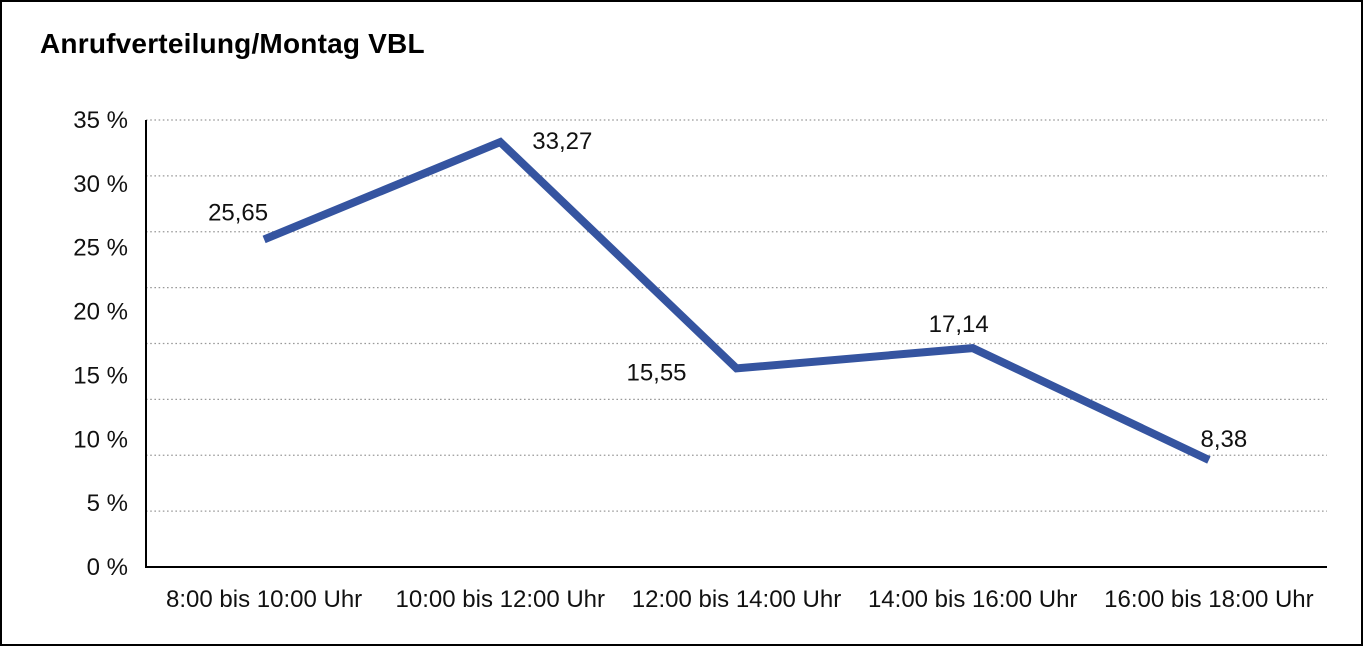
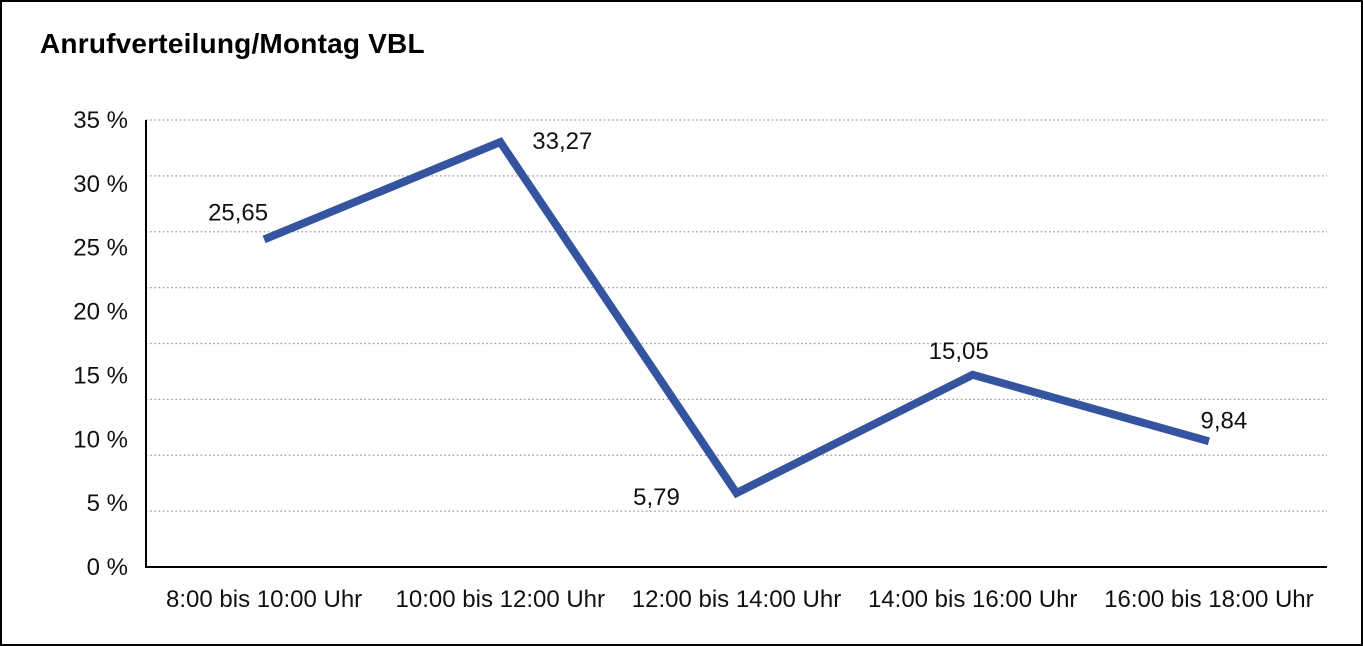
12:00 bis 14:00 Uhr: 15,55 -> 5,79
14:00 bis 16:00 Uhr: 17,14 -> 15,05
16:00 bis 18:00 Uhr: 8,38 -> 9,84
